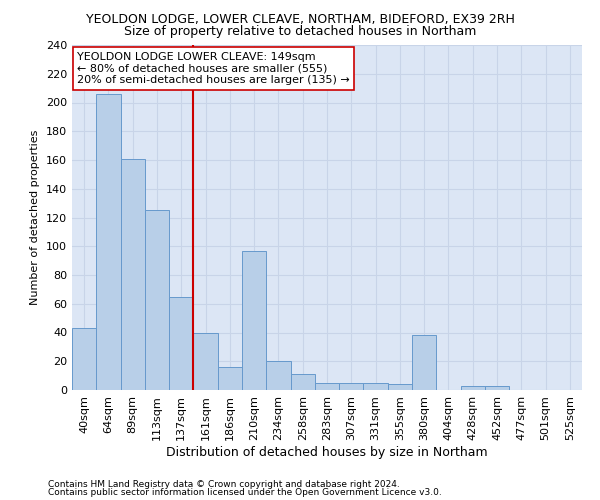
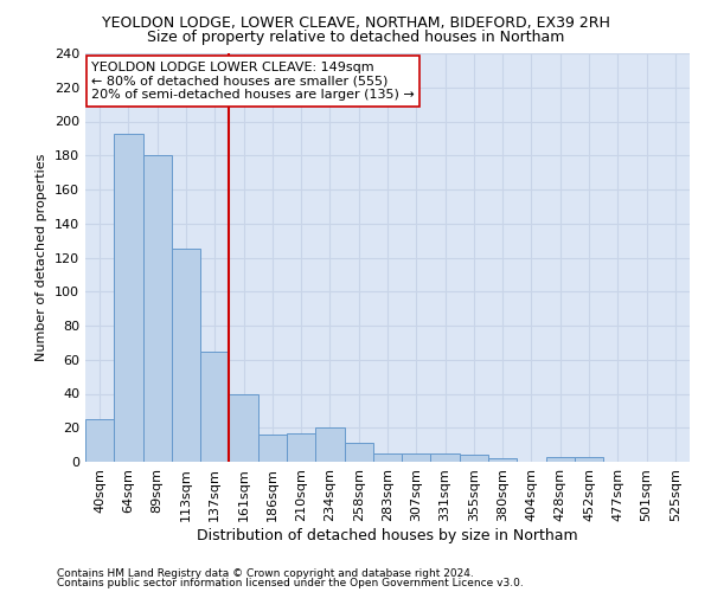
40sqm: 43 -> 25
64sqm: 206 -> 193
89sqm: 161 -> 180
210sqm: 97 -> 17
380sqm: 38 -> 2
